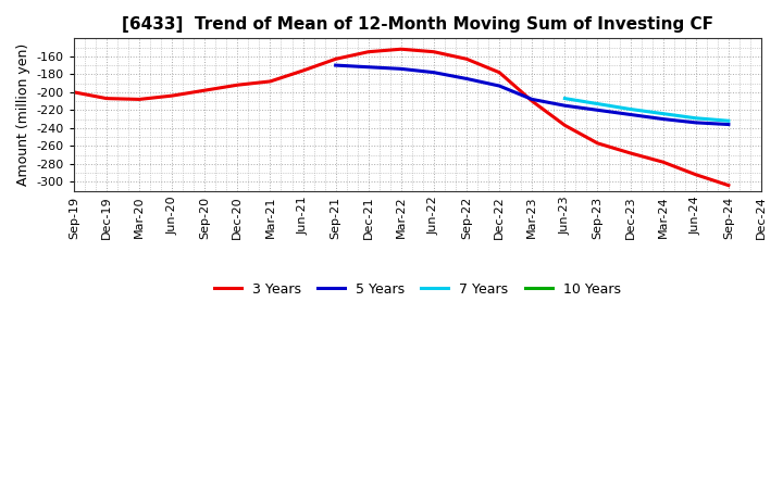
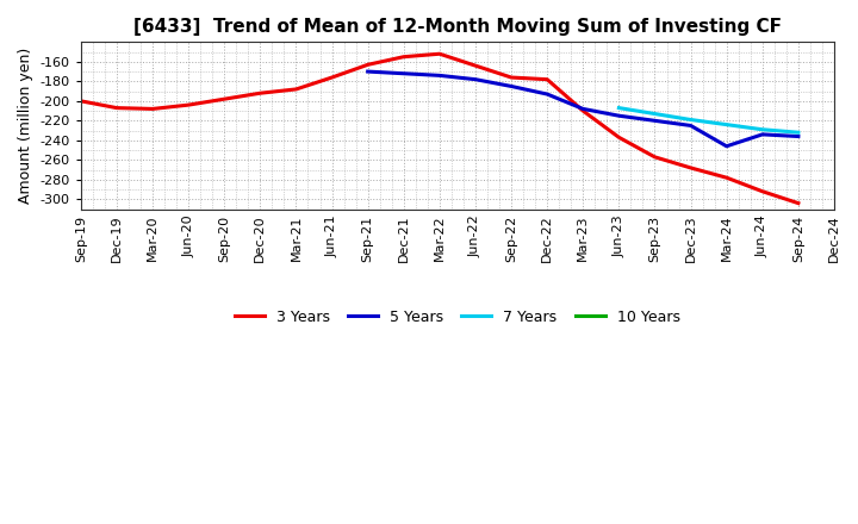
3 Years/Jun-22: -155 -> -164
3 Years/Sep-22: -163 -> -176
5 Years/Mar-24: -230 -> -246
